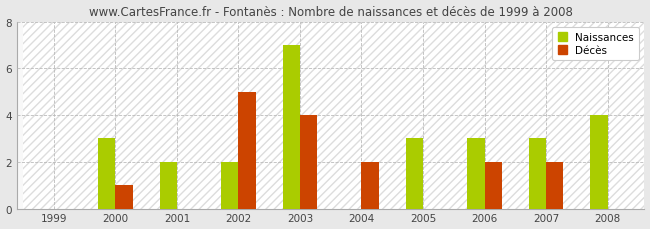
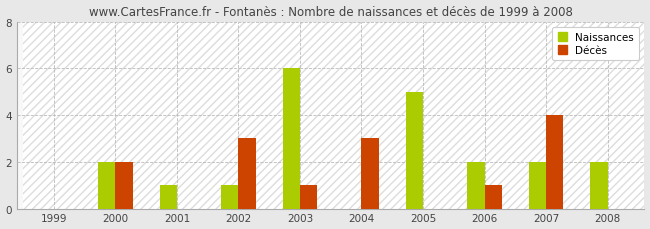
Naissances/2000: 3 -> 2
Décès/2000: 1 -> 2
Naissances/2001: 2 -> 1
Naissances/2002: 2 -> 1
Décès/2002: 5 -> 3
Naissances/2003: 7 -> 6
Décès/2003: 4 -> 1
Décès/2004: 2 -> 3
Naissances/2005: 3 -> 5
Naissances/2006: 3 -> 2
Décès/2006: 2 -> 1
Naissances/2007: 3 -> 2
Décès/2007: 2 -> 4
Naissances/2008: 4 -> 2
